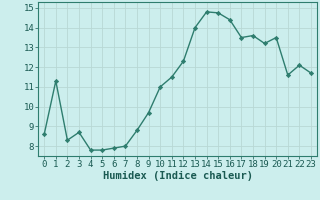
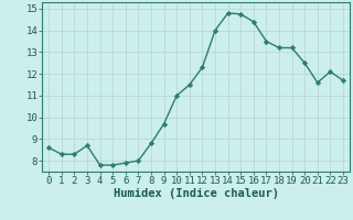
1: 11.3 -> 8.3
18: 13.6 -> 13.2
20: 13.5 -> 12.5
